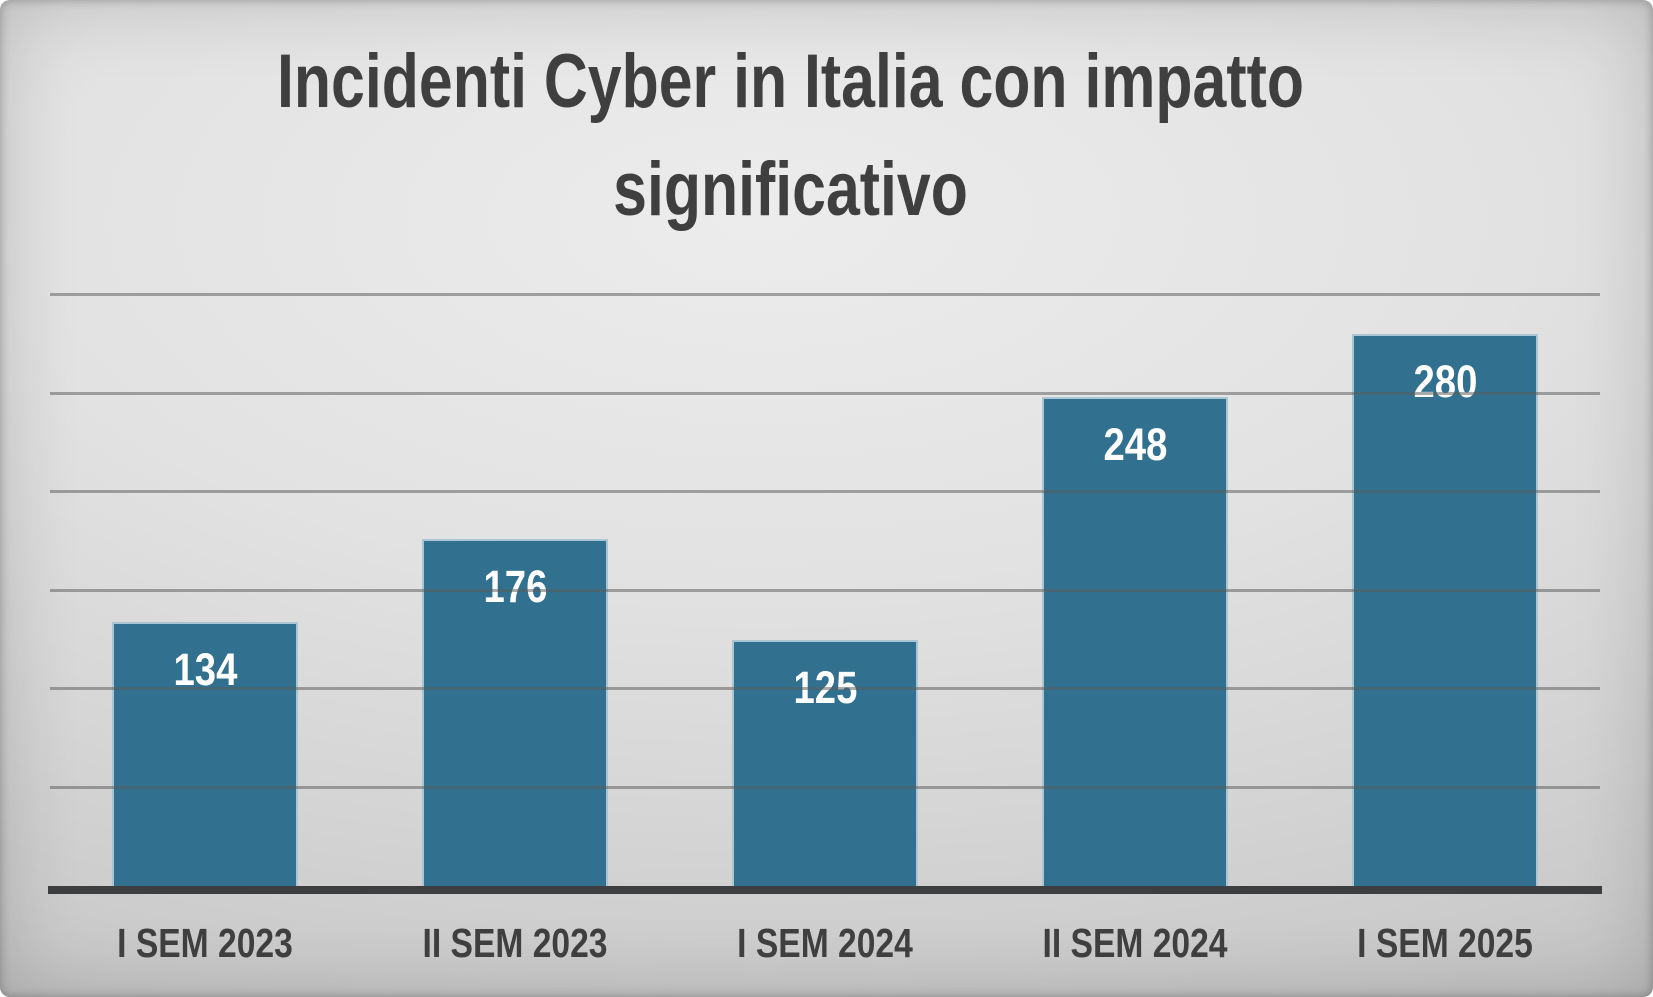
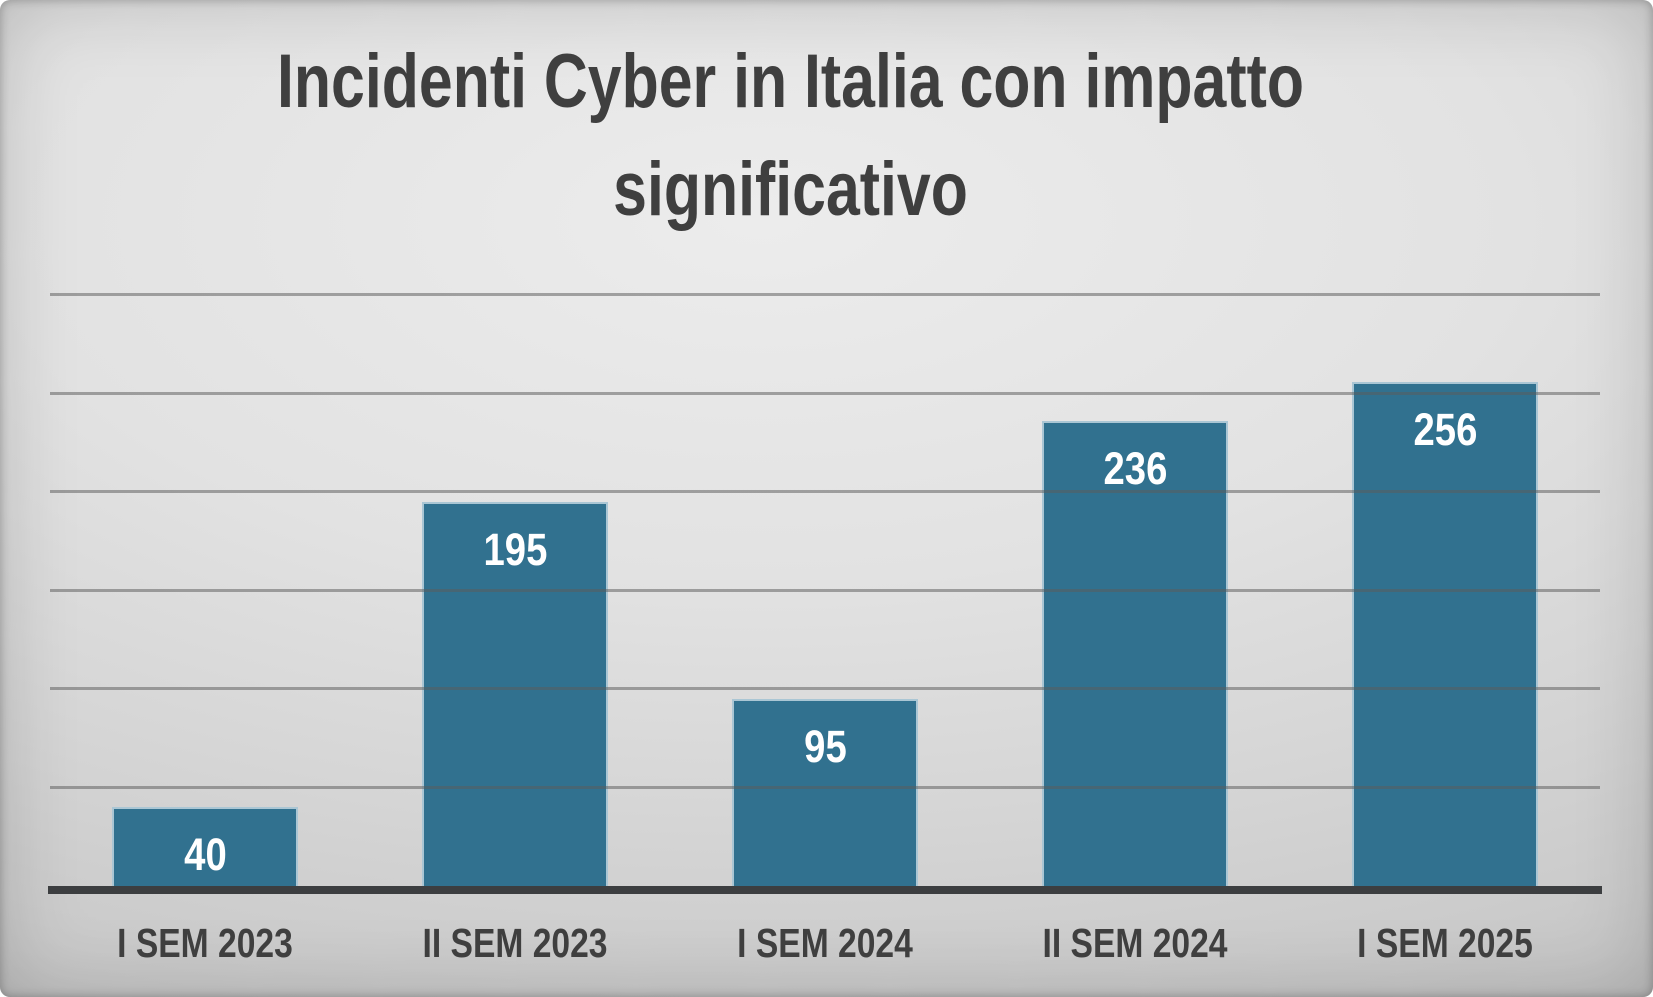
I SEM 2023: 134 -> 40
II SEM 2023: 176 -> 195
I SEM 2024: 125 -> 95
II SEM 2024: 248 -> 236
I SEM 2025: 280 -> 256
